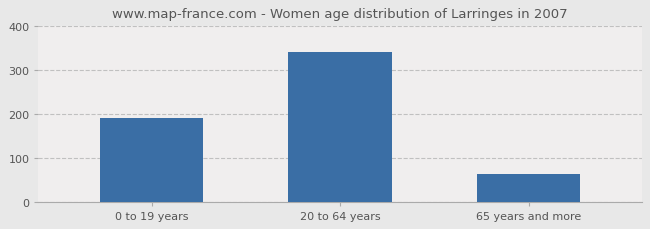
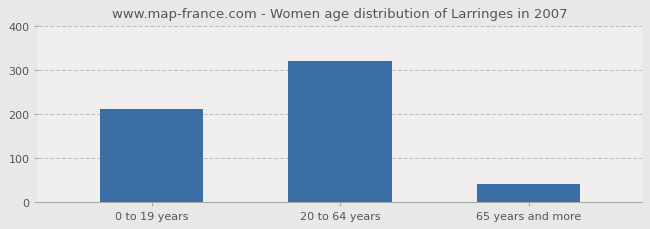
0 to 19 years: 190 -> 210
20 to 64 years: 340 -> 320
65 years and more: 63 -> 40
